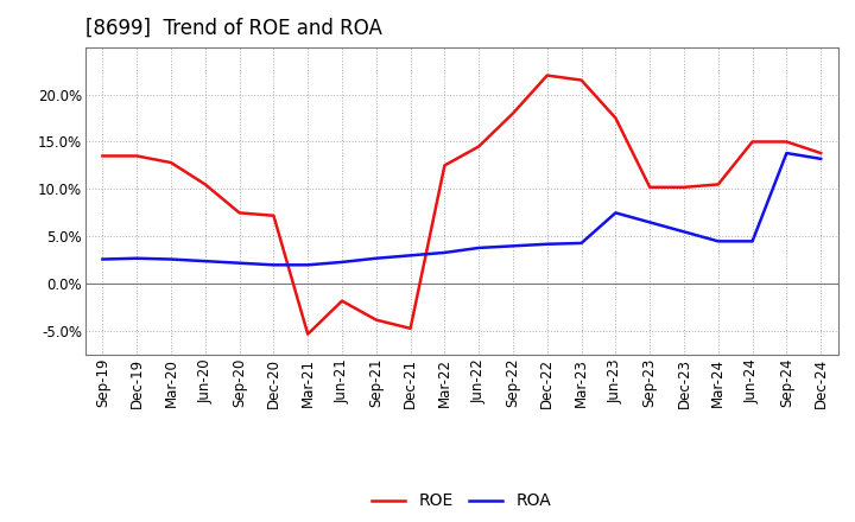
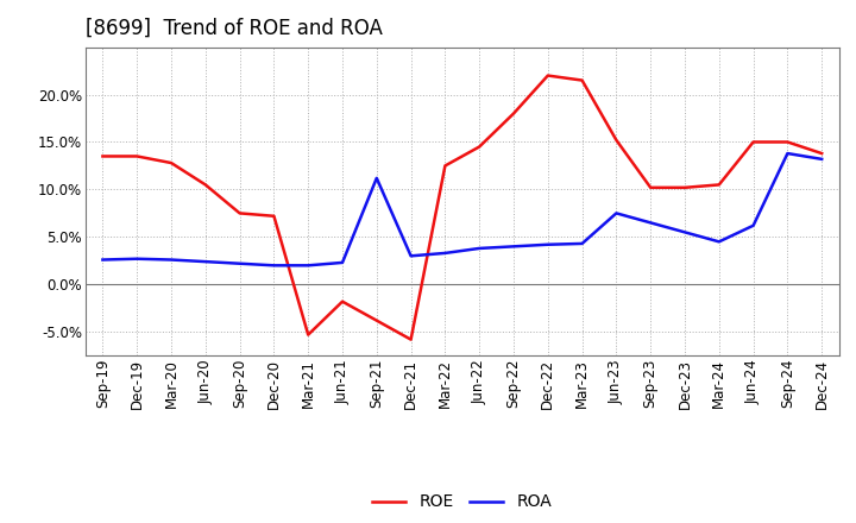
ROA/Sep-21: 2.7% -> 11.2%
ROE/Dec-21: -4.7% -> -5.8%
ROE/Jun-23: 17.5% -> 15.2%
ROA/Jun-24: 4.5% -> 6.2%
